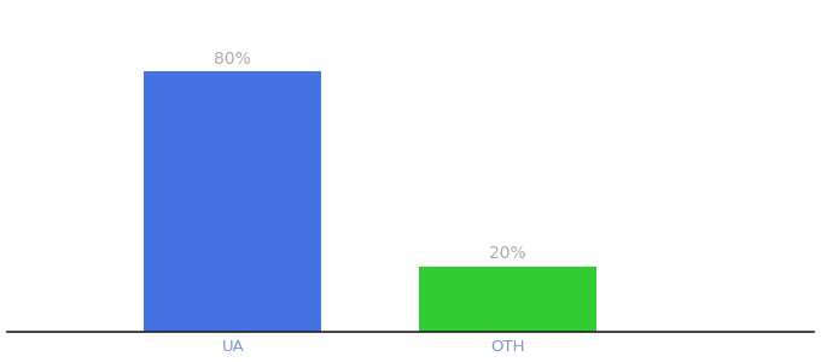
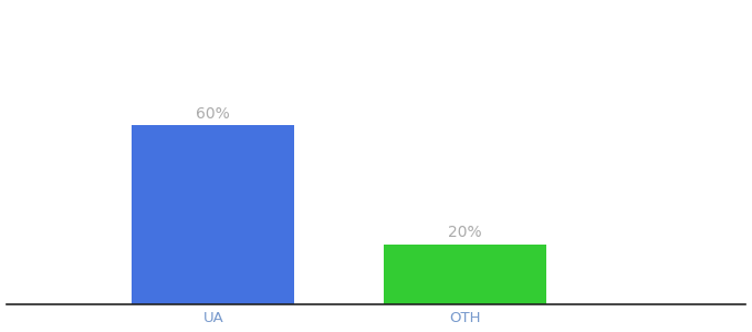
UA: 80% -> 60%
